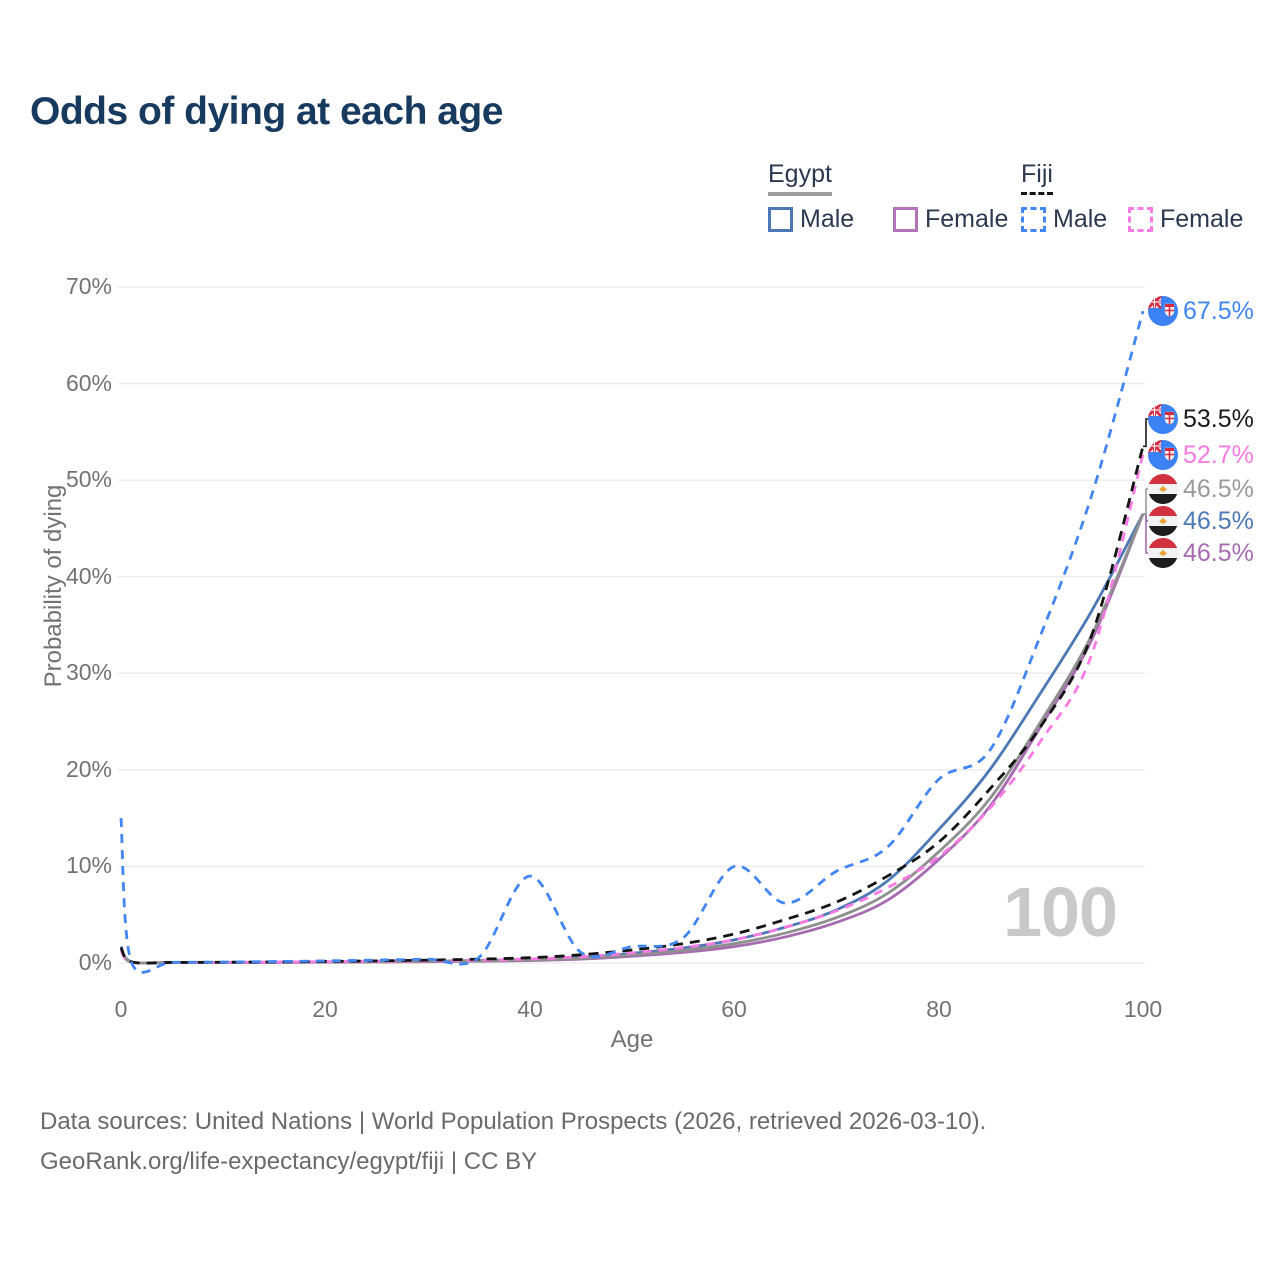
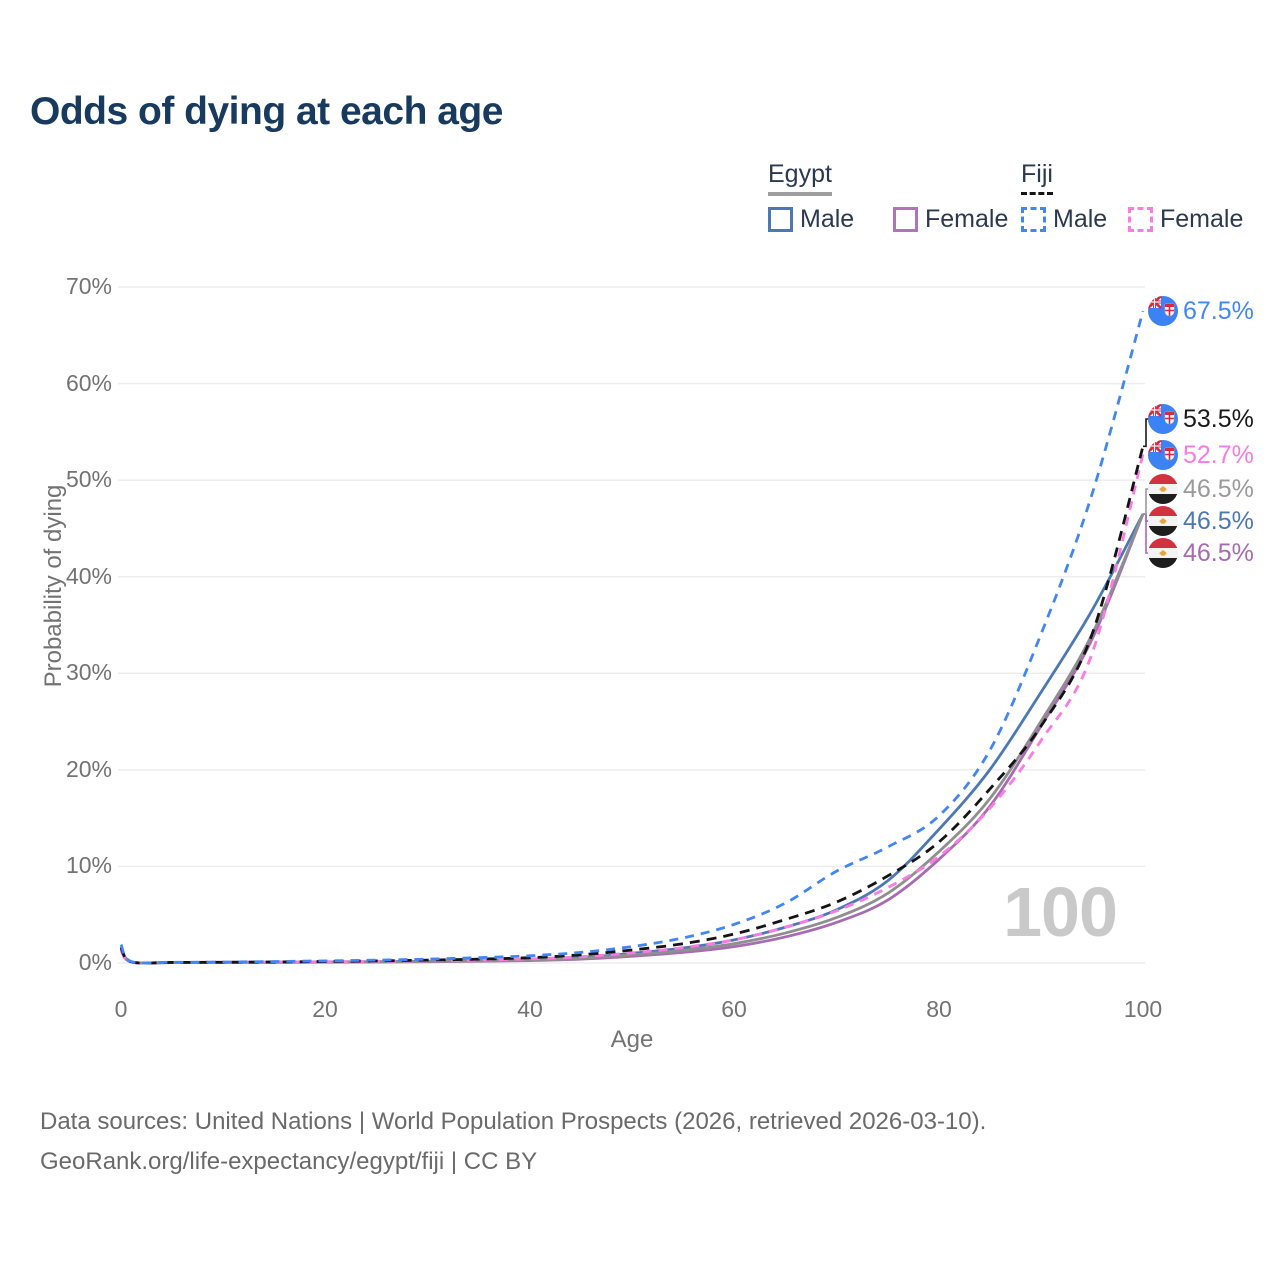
Fiji Male/0: 15% -> 2%
Fiji Male/40: 9% -> 1%
Fiji Male/60: 10% -> 4%
Fiji Male/80: 19% -> 15%
